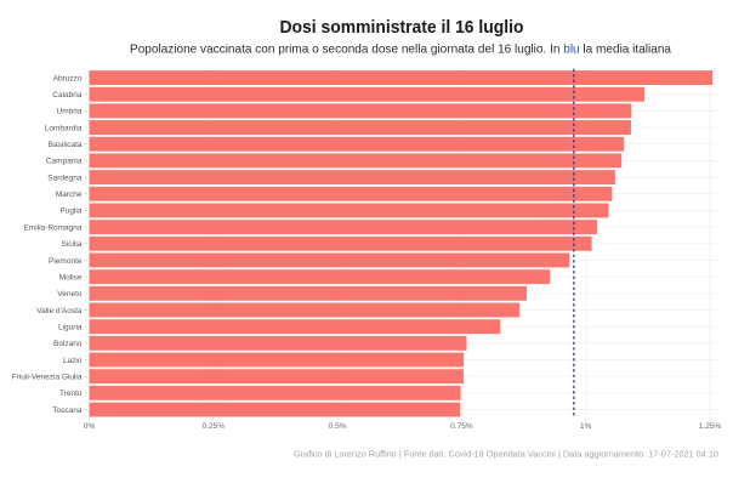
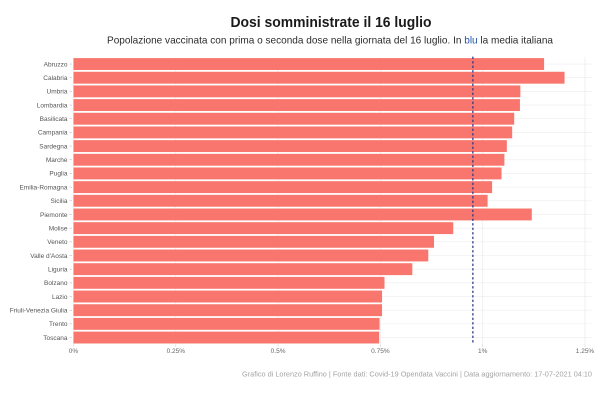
Abruzzo: 1.25% -> 1.15%
Calabria: 1.12% -> 1.20%
Piemonte: 0.97% -> 1.12%
